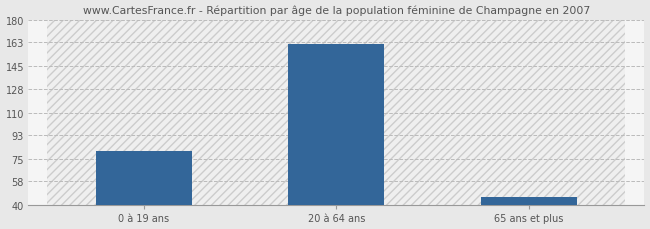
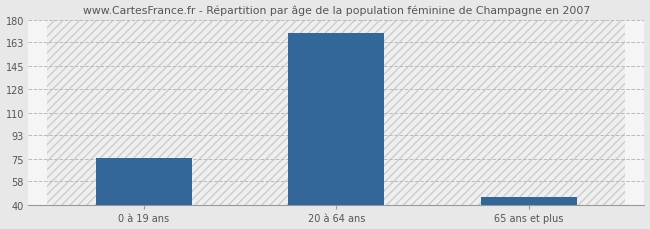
0 à 19 ans: 81 -> 76
20 à 64 ans: 162 -> 170
